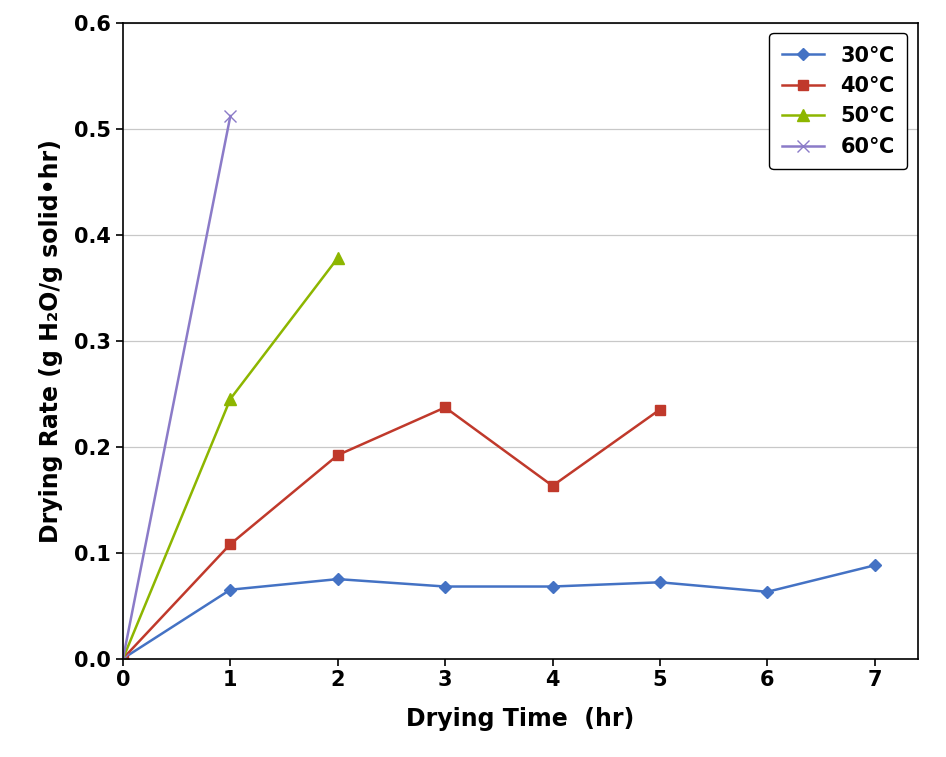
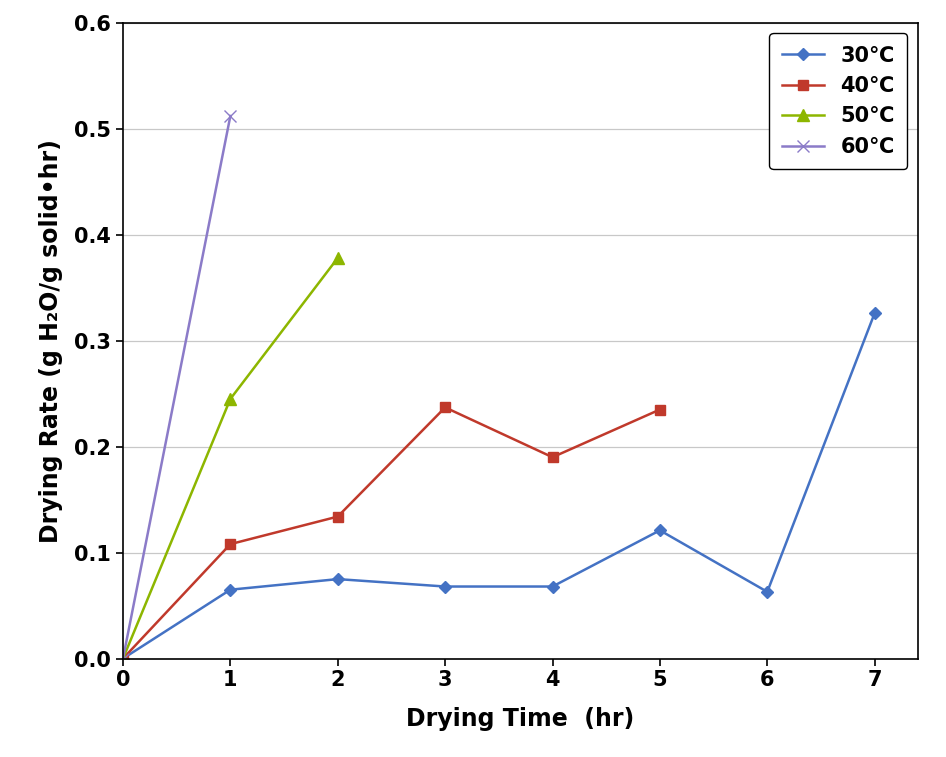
40℃/2: 0.192 -> 0.134
40℃/4: 0.163 -> 0.190
30℃/5: 0.072 -> 0.121
30℃/7: 0.088 -> 0.326
